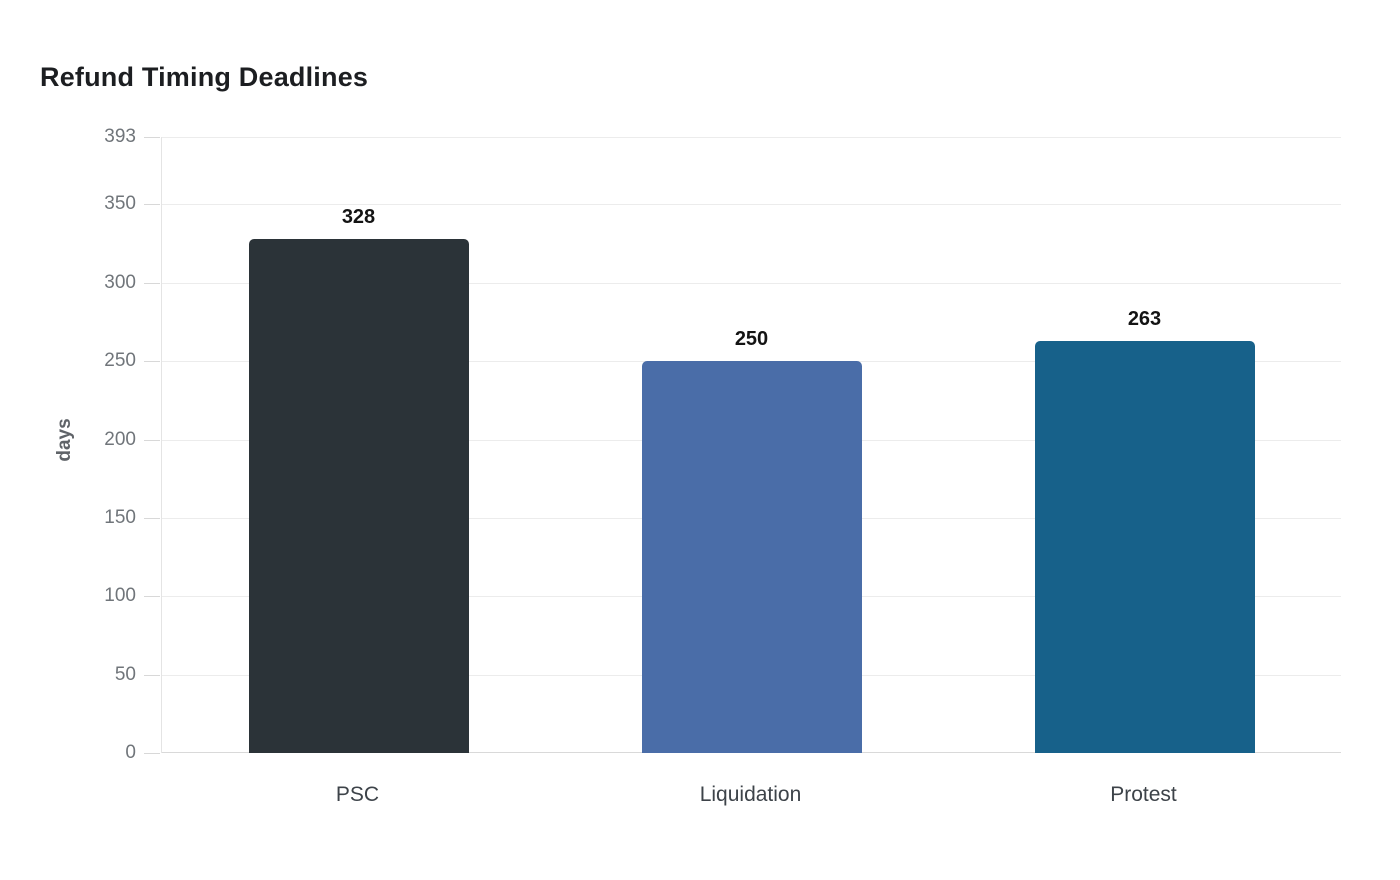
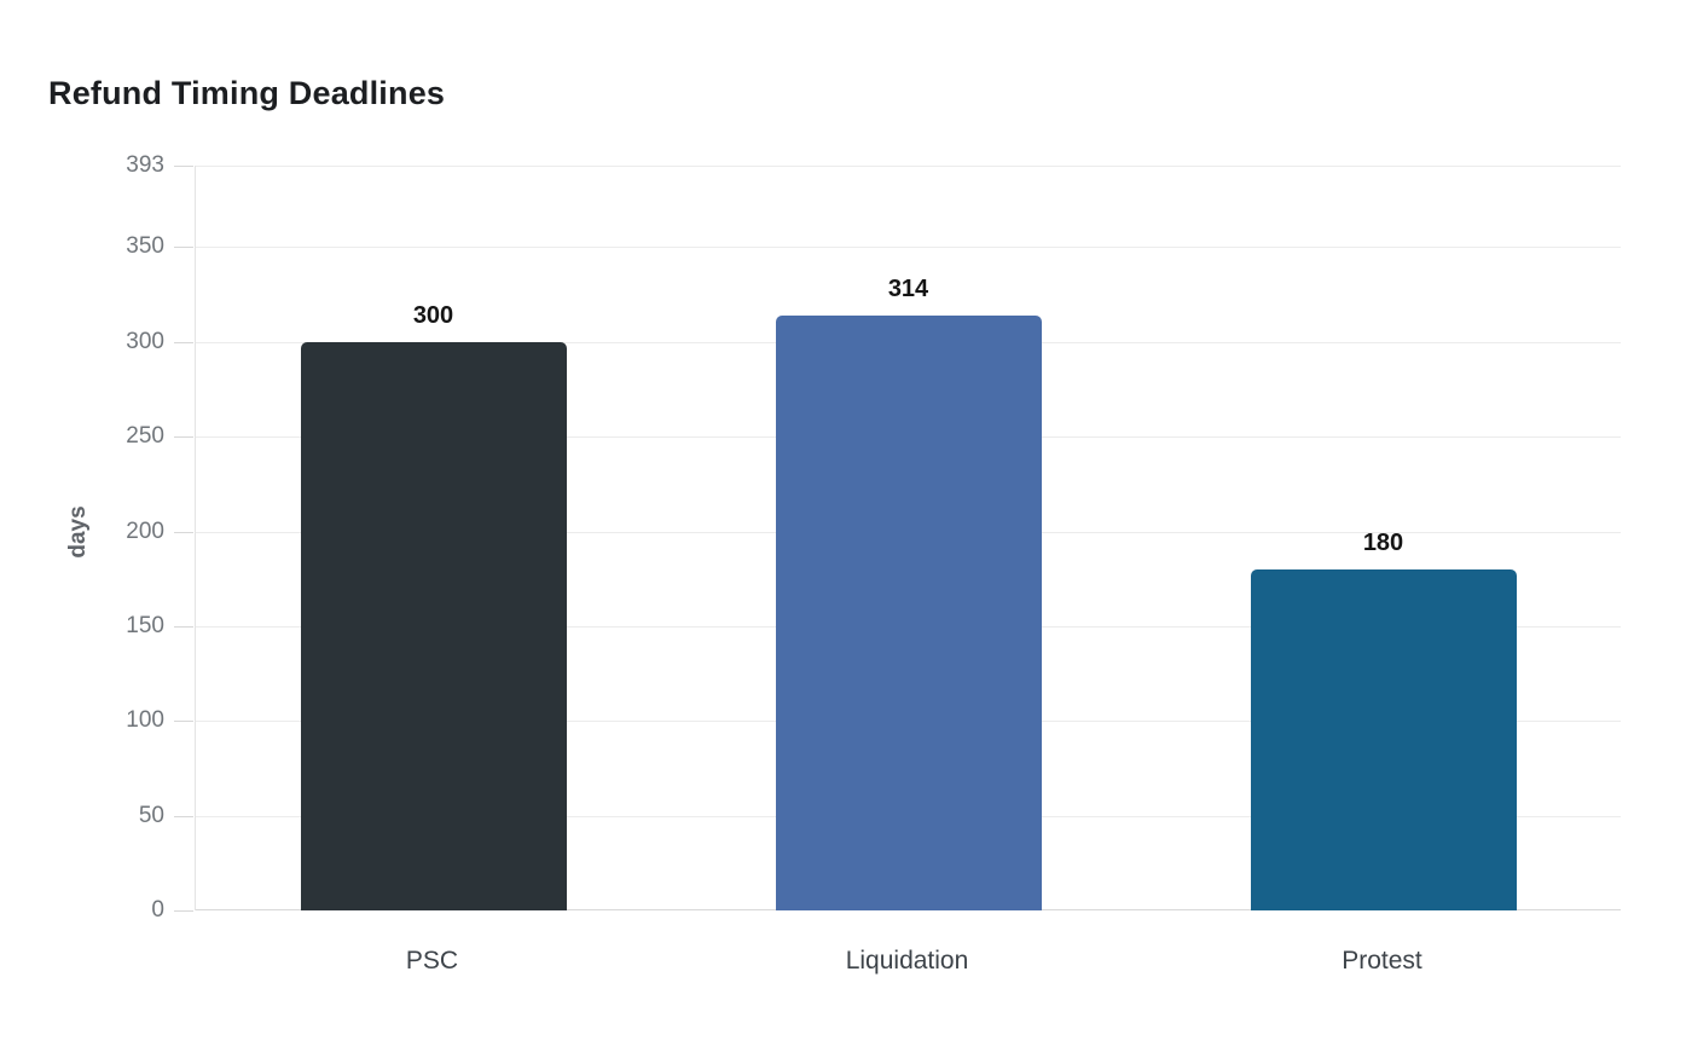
PSC: 328 -> 300
Liquidation: 250 -> 314
Protest: 263 -> 180
